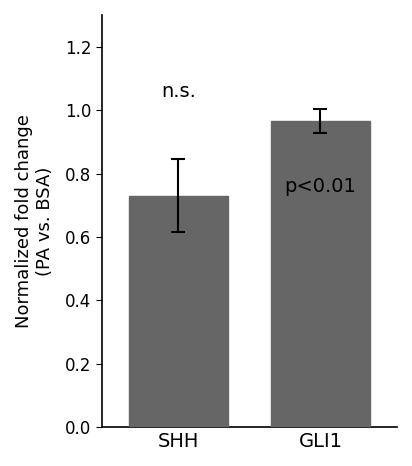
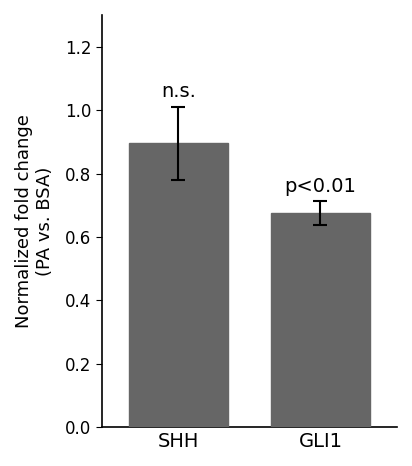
SHH: 0.730 -> 0.895
GLI1: 0.965 -> 0.675
